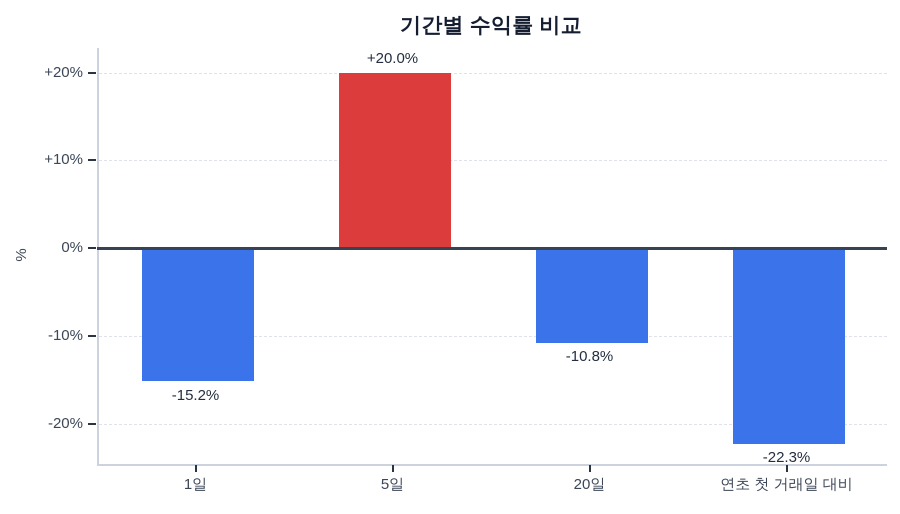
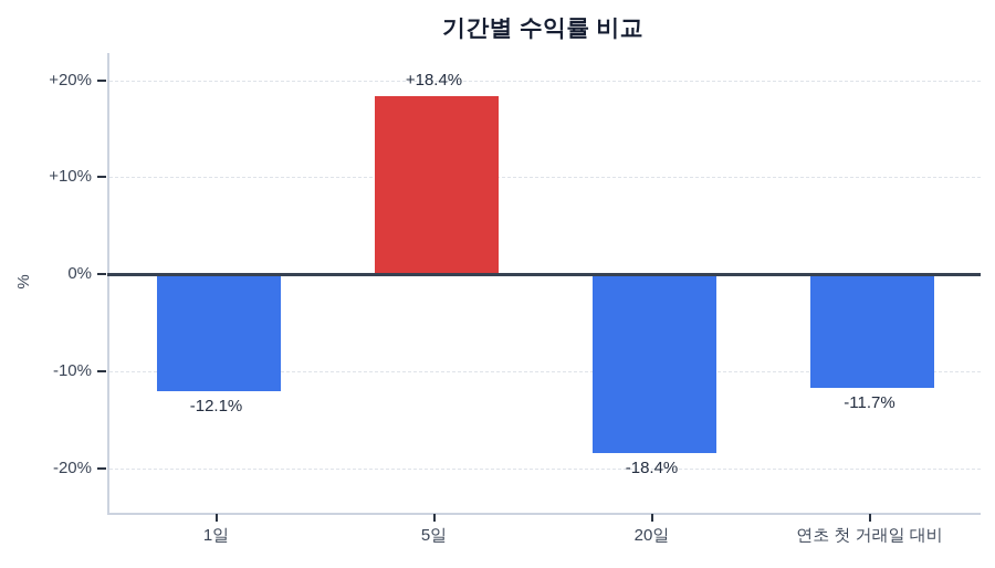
1일: -15.2% -> -12.1%
5일: +20.0% -> +18.4%
20일: -10.8% -> -18.4%
연초 첫 거래일 대비: -22.3% -> -11.7%
